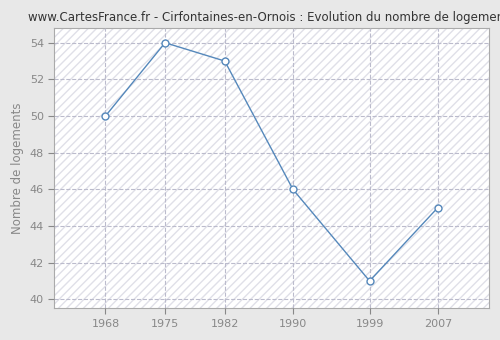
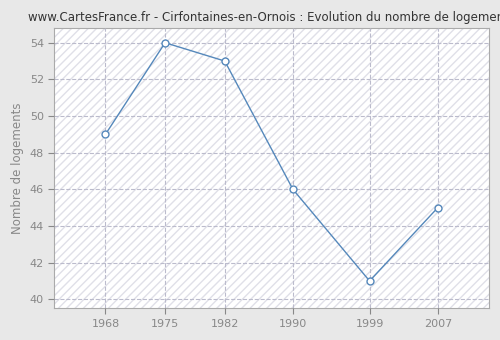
1968: 50 -> 49
